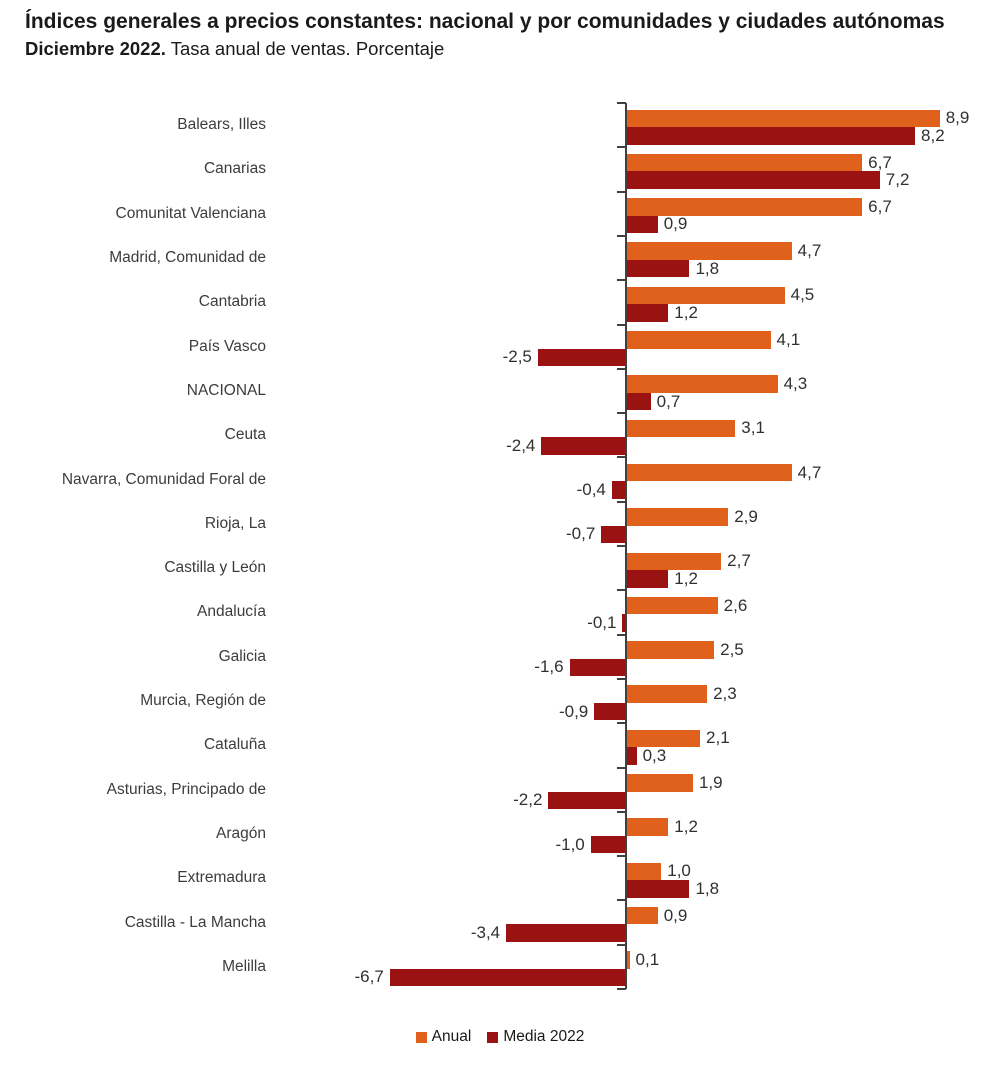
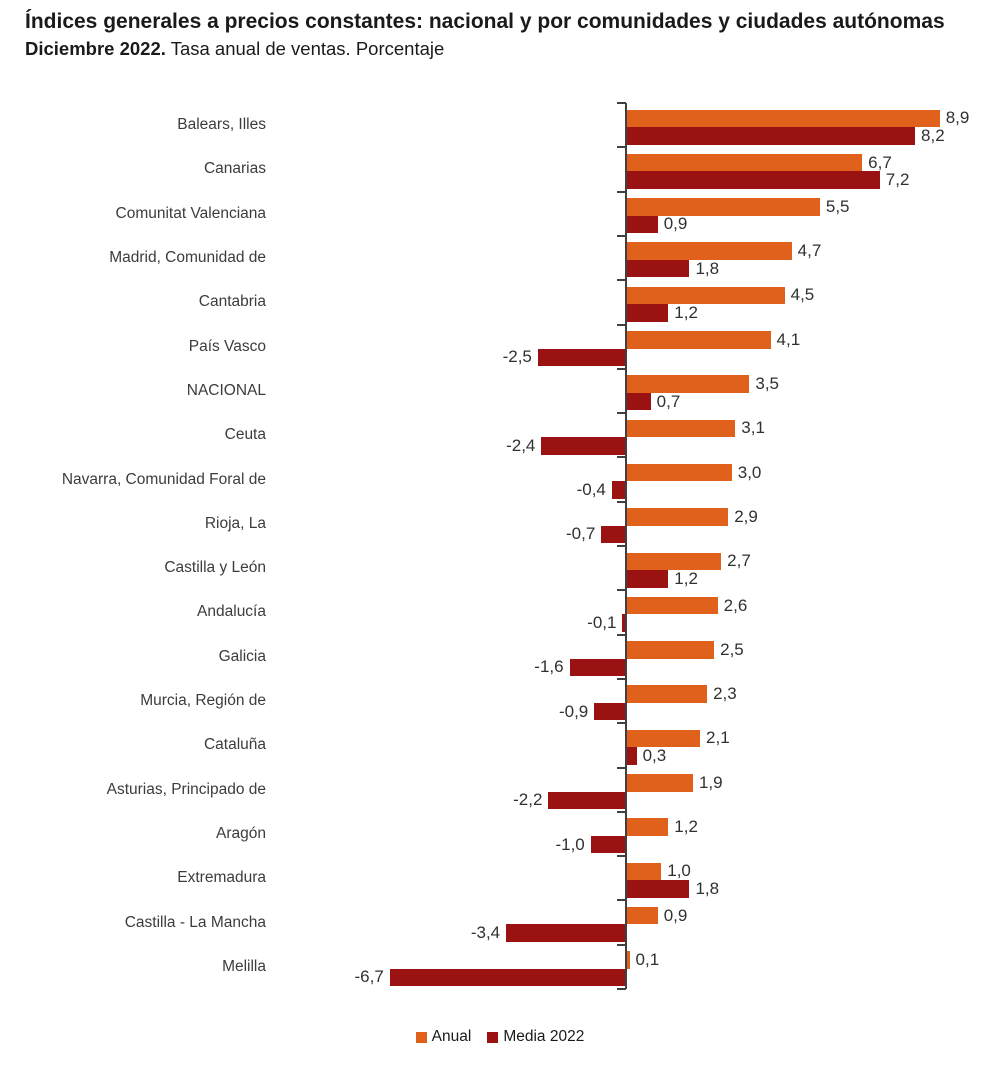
Anual/Comunitat Valenciana: 6,7 -> 5,5
Anual/NACIONAL: 4,3 -> 3,5
Anual/Navarra, Comunidad Foral de: 4,7 -> 3,0
